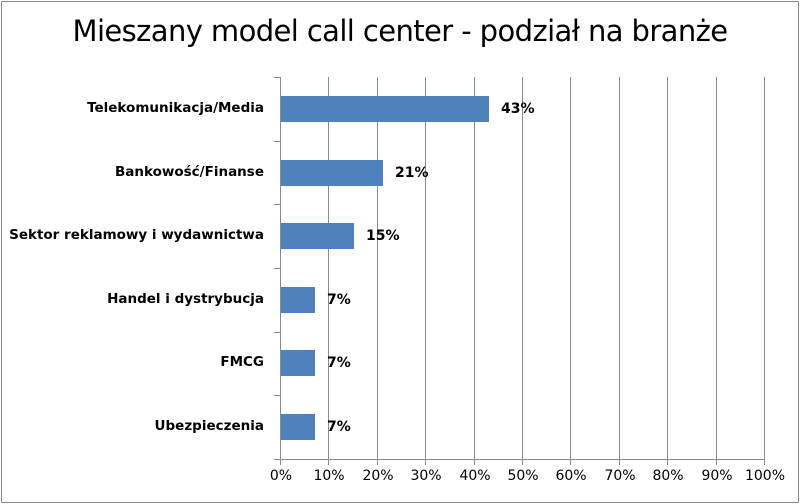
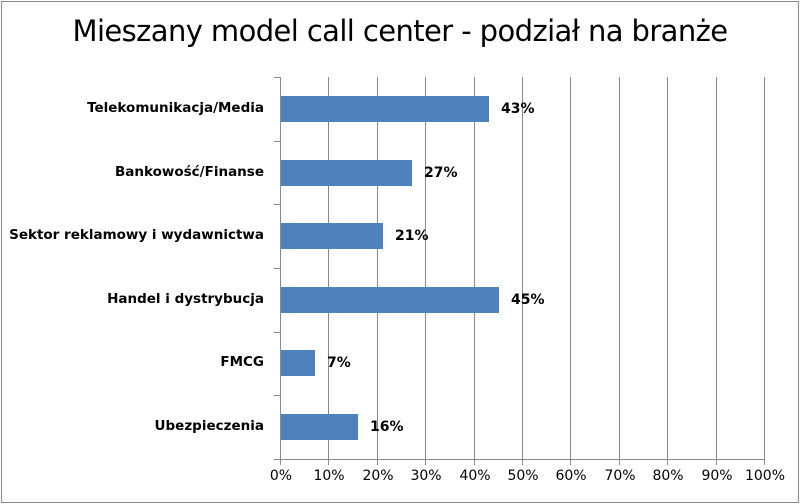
Bankowość/Finanse: 21% -> 27%
Sektor reklamowy i wydawnictwa: 15% -> 21%
Handel i dystrybucja: 7% -> 45%
Ubezpieczenia: 7% -> 16%
